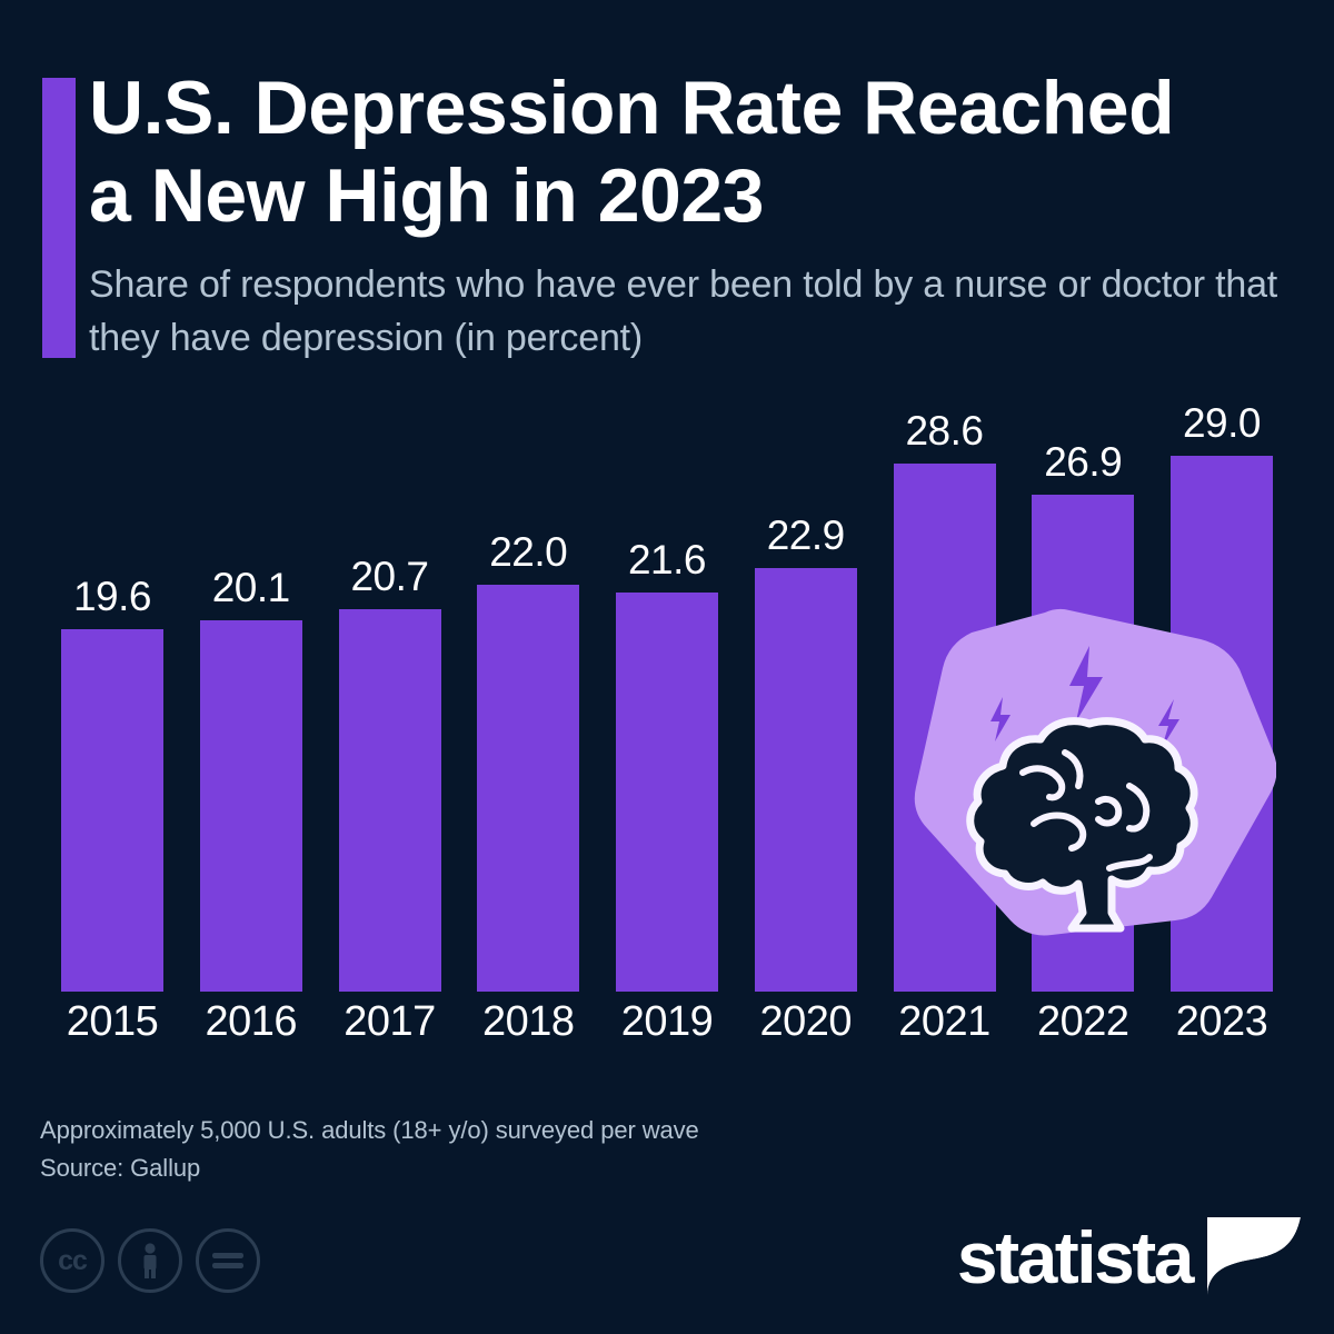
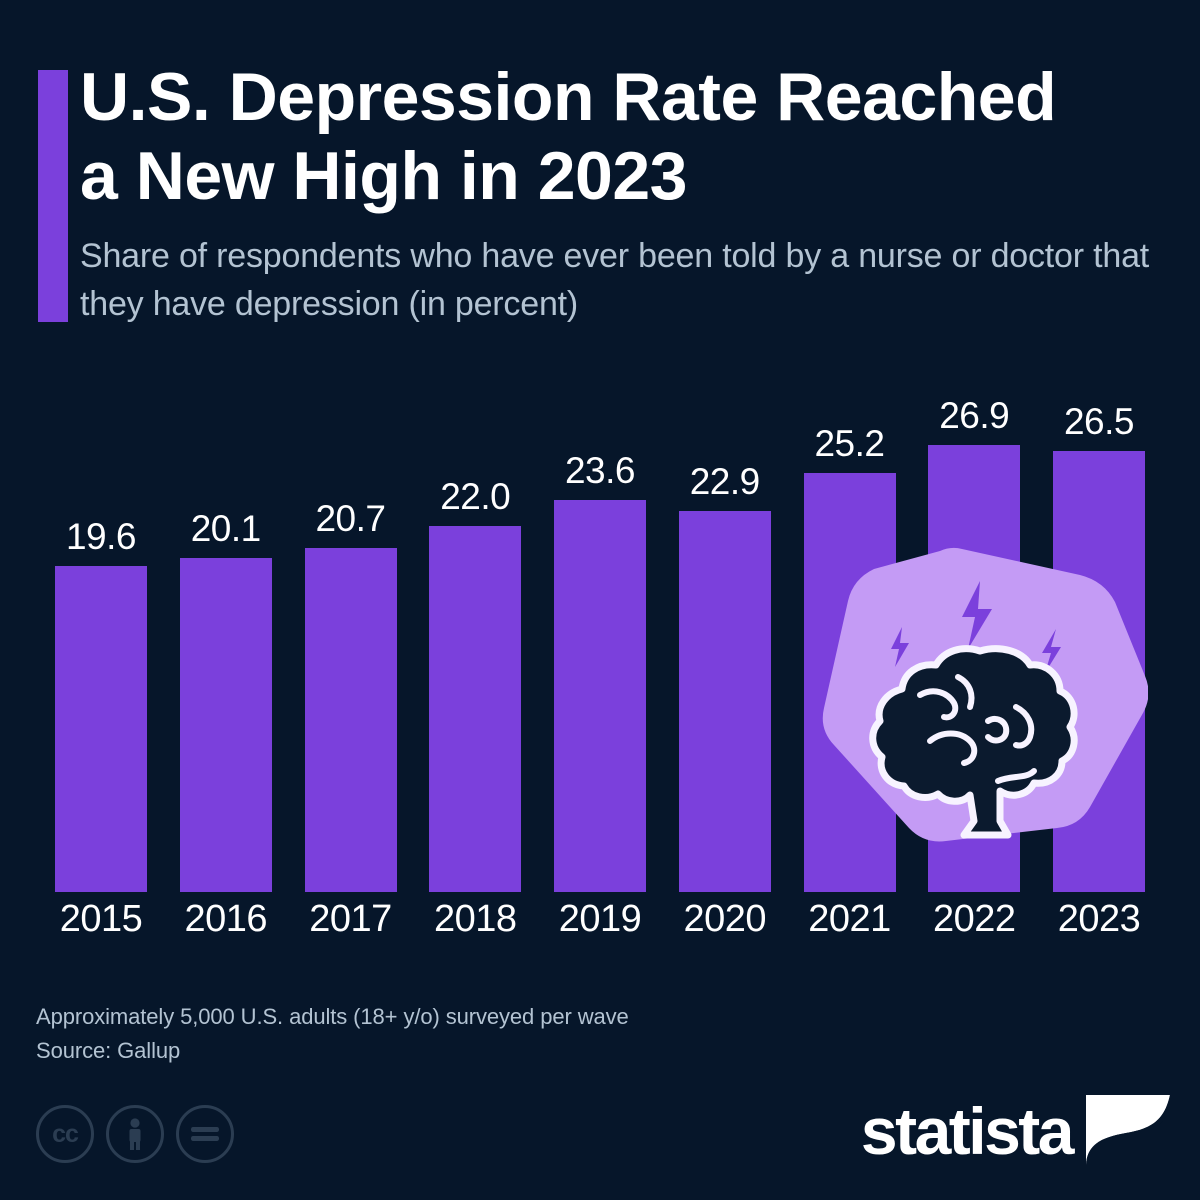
2019: 21.6 -> 23.6
2021: 28.6 -> 25.2
2023: 29.0 -> 26.5
